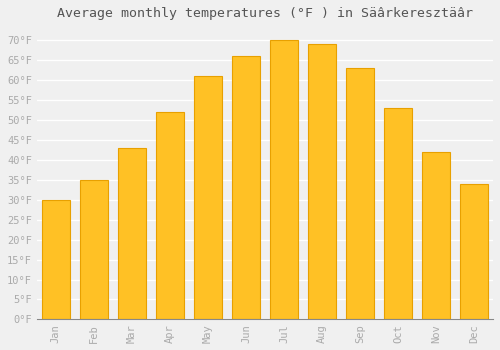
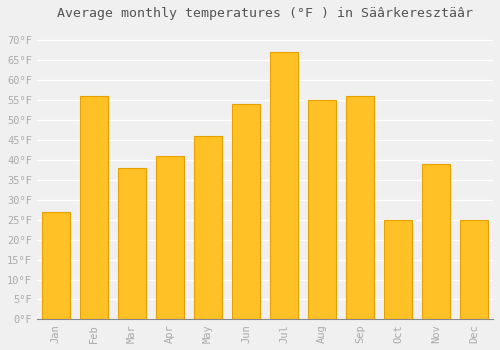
Jan: 30°F -> 27°F
Feb: 35°F -> 56°F
Mar: 43°F -> 38°F
Apr: 52°F -> 41°F
May: 61°F -> 46°F
Jun: 66°F -> 54°F
Jul: 70°F -> 67°F
Aug: 69°F -> 55°F
Sep: 63°F -> 56°F
Oct: 53°F -> 25°F
Nov: 42°F -> 39°F
Dec: 34°F -> 25°F
